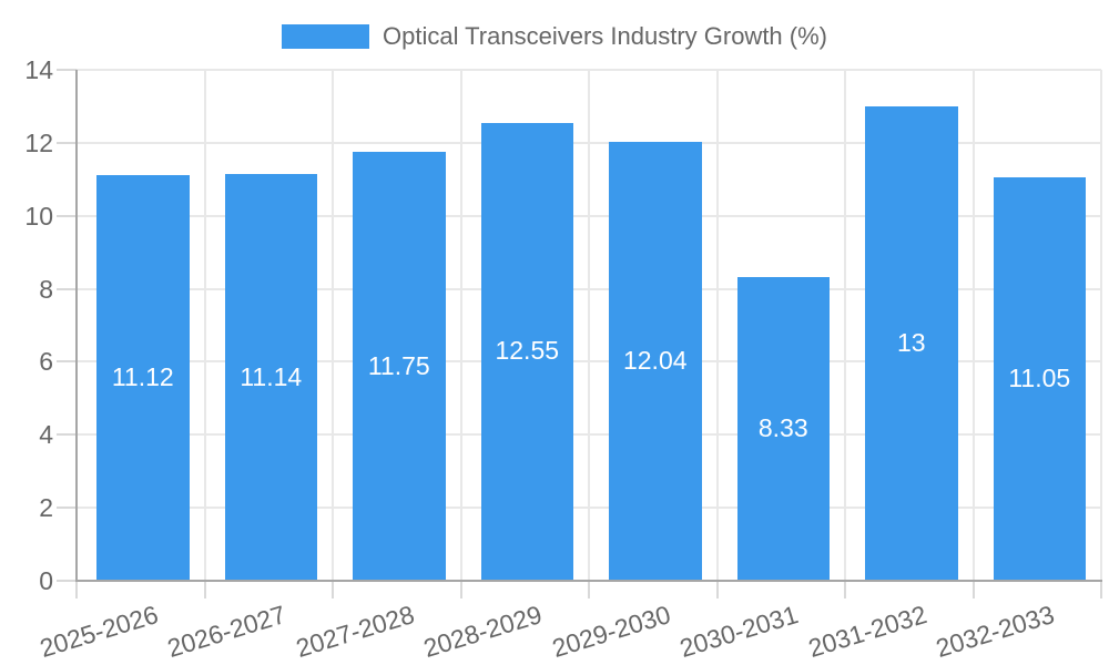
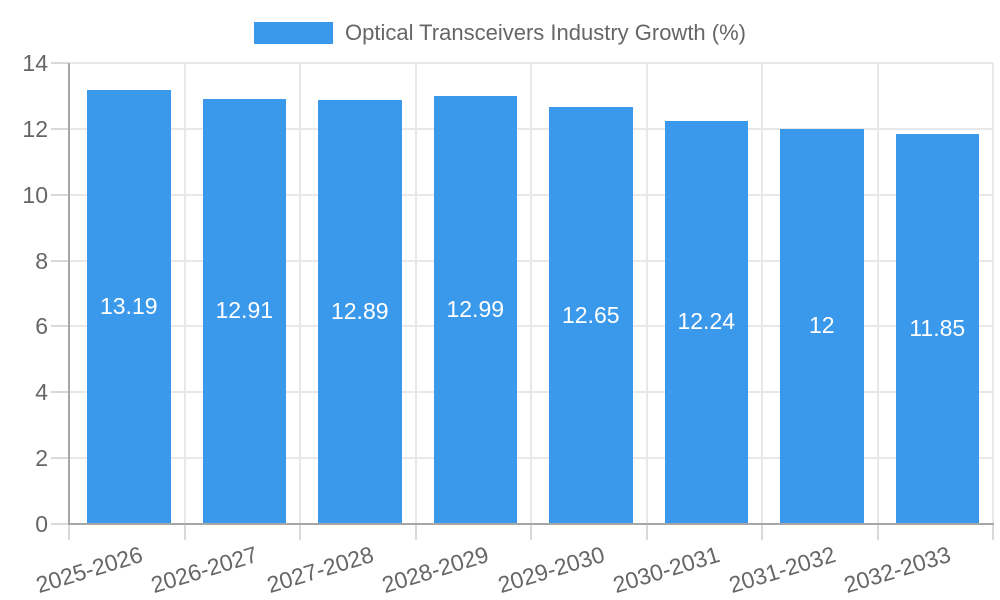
2025-2026: 11.12 -> 13.19
2026-2027: 11.14 -> 12.91
2027-2028: 11.75 -> 12.89
2028-2029: 12.55 -> 12.99
2029-2030: 12.04 -> 12.65
2030-2031: 8.33 -> 12.24
2031-2032: 13 -> 12
2032-2033: 11.05 -> 11.85
